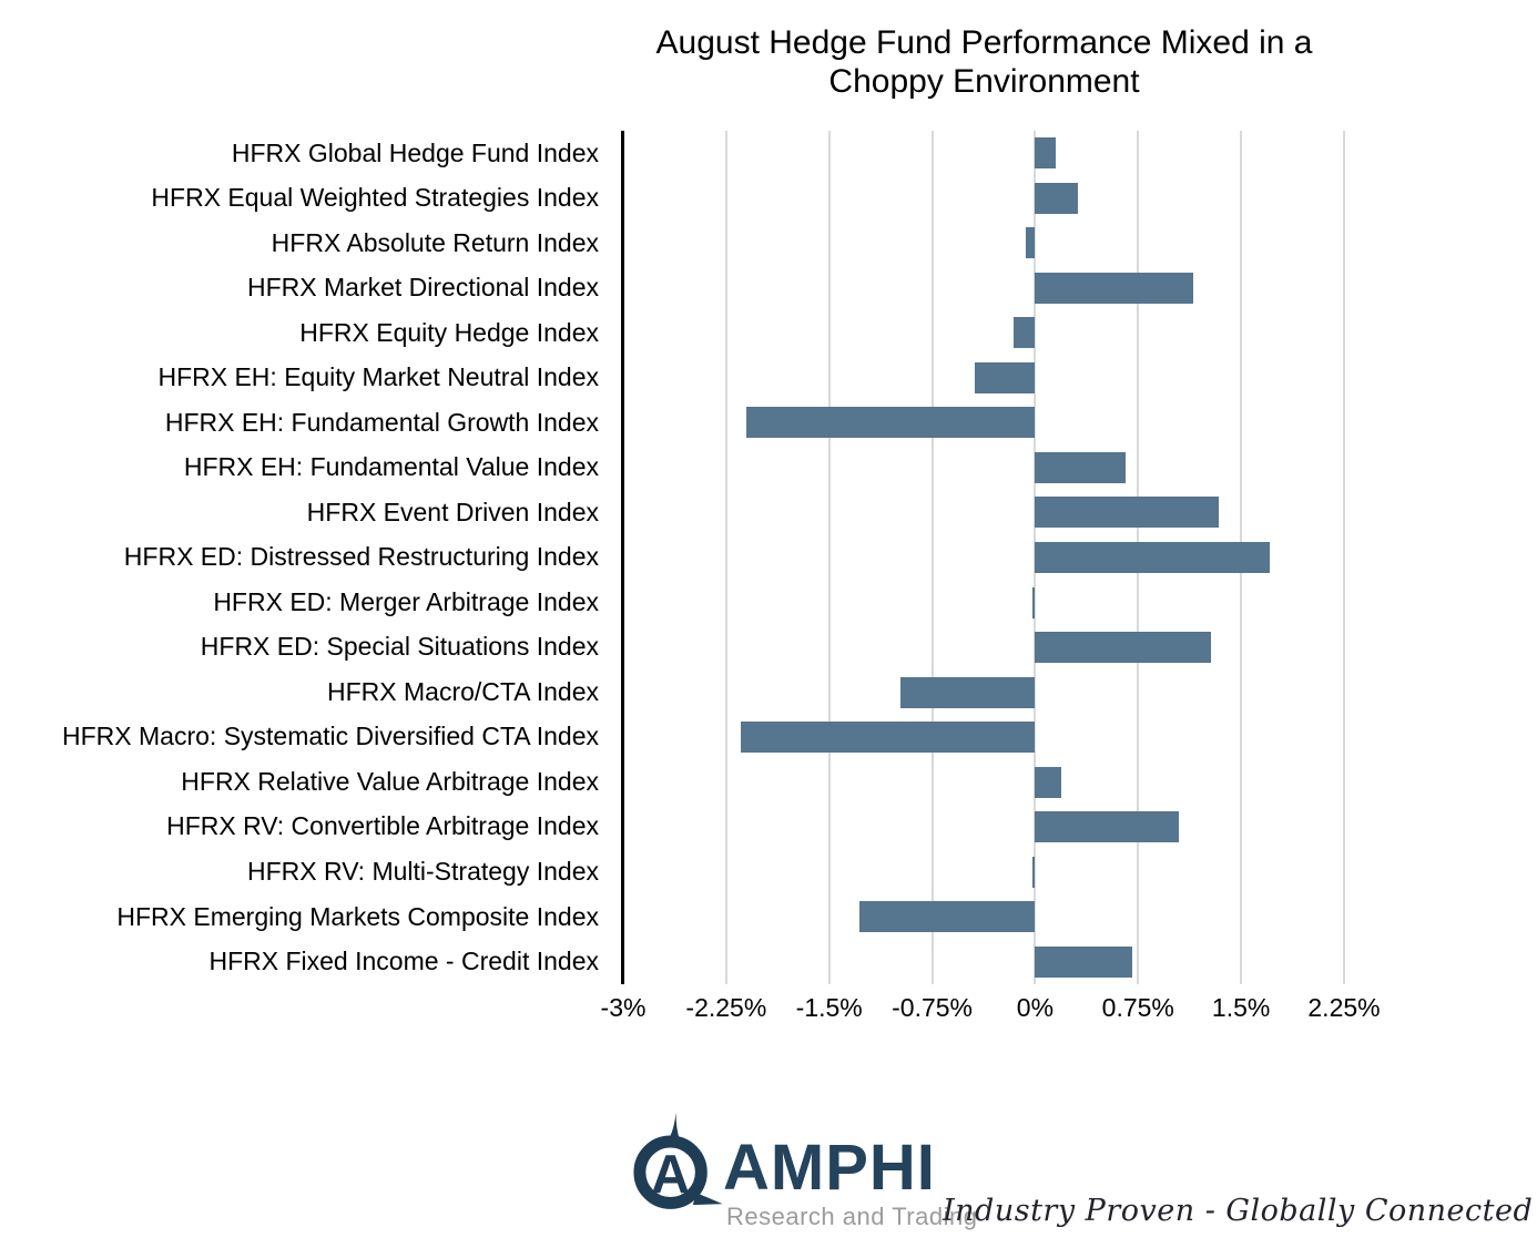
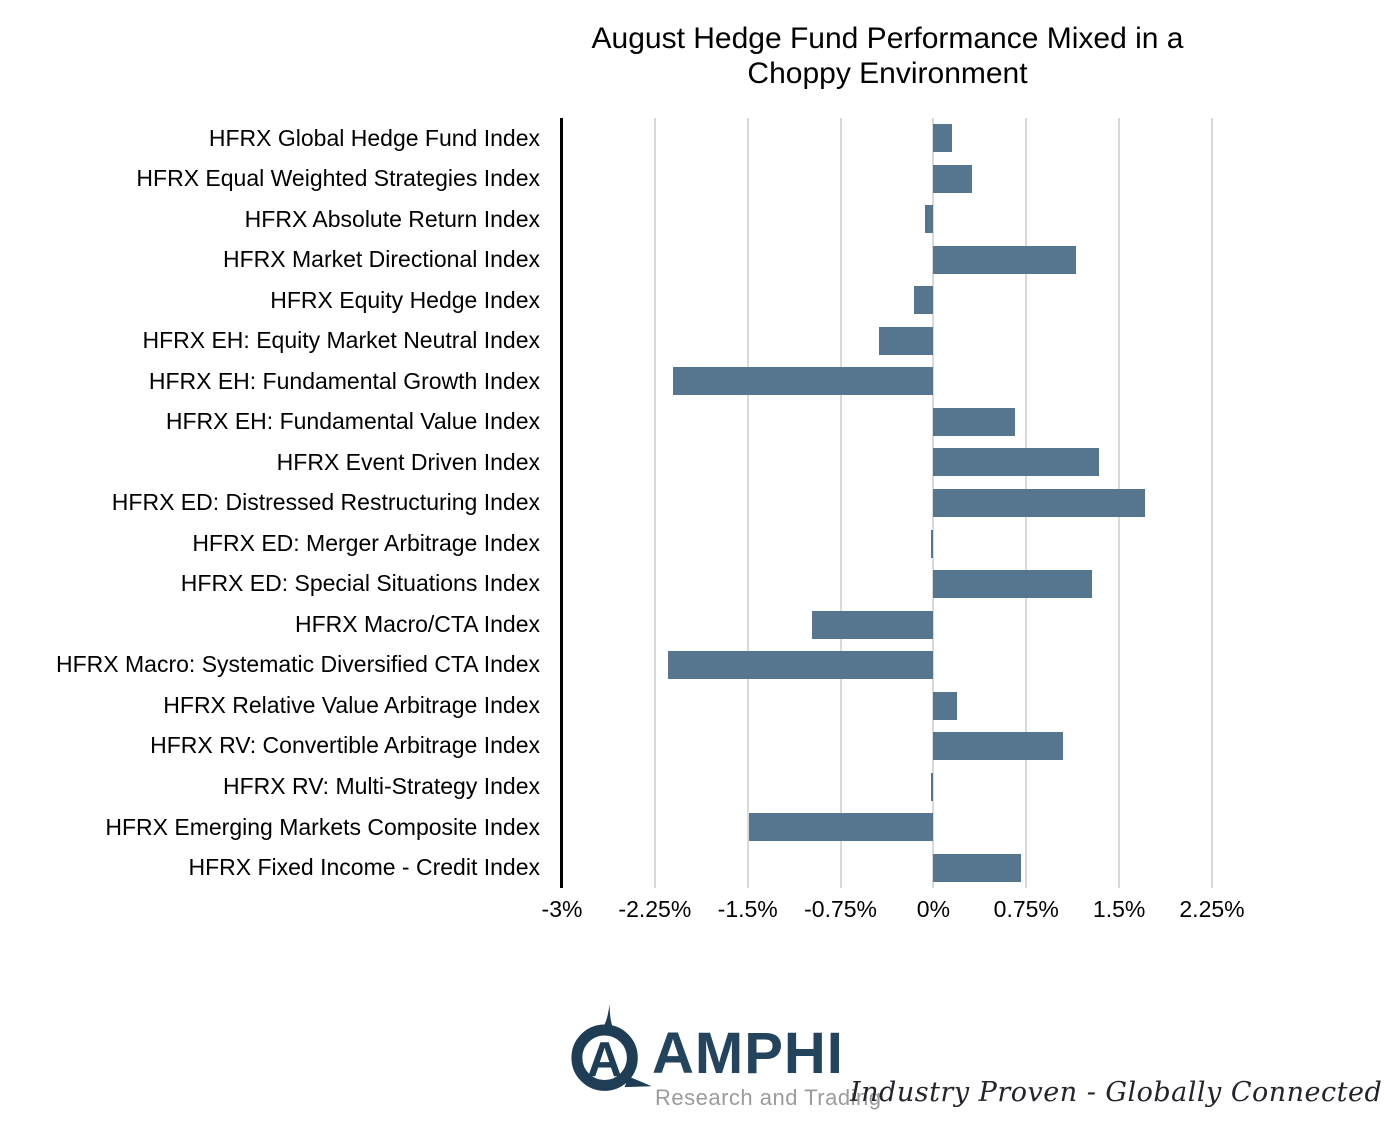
HFRX Emerging Markets Composite Index: -1.28% -> -1.49%
